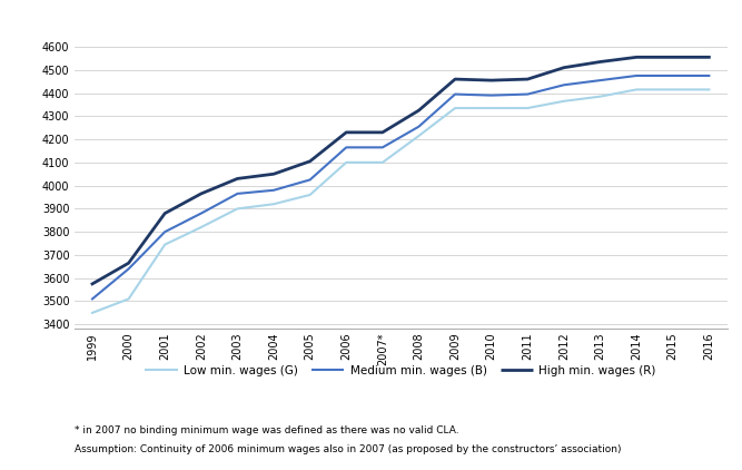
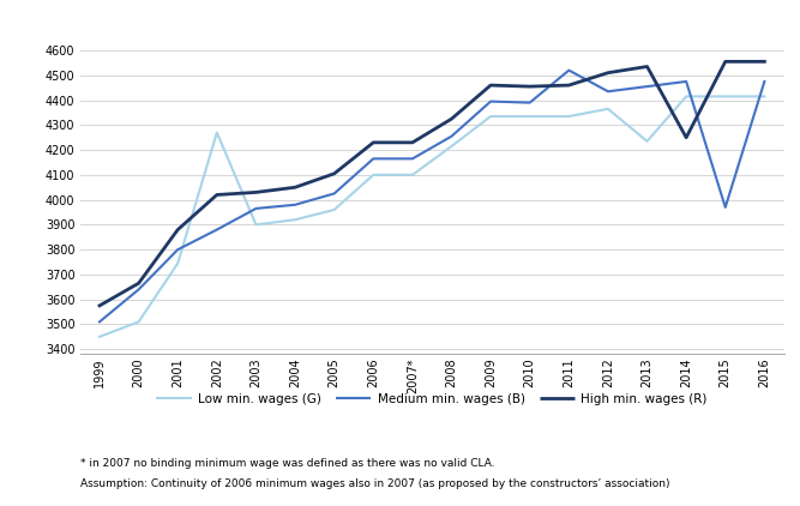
Low min. wages (G)/2002: 3820 -> 4270
High min. wages (R)/2002: 3965 -> 4020
Medium min. wages (B)/2011: 4395 -> 4520
Low min. wages (G)/2013: 4385 -> 4235
High min. wages (R)/2014: 4555 -> 4250
Medium min. wages (B)/2015: 4475 -> 3970
